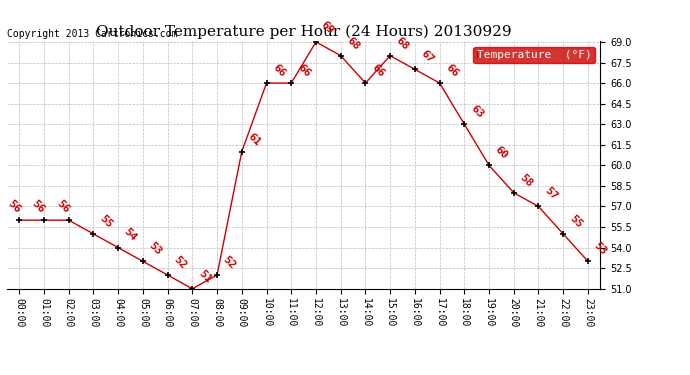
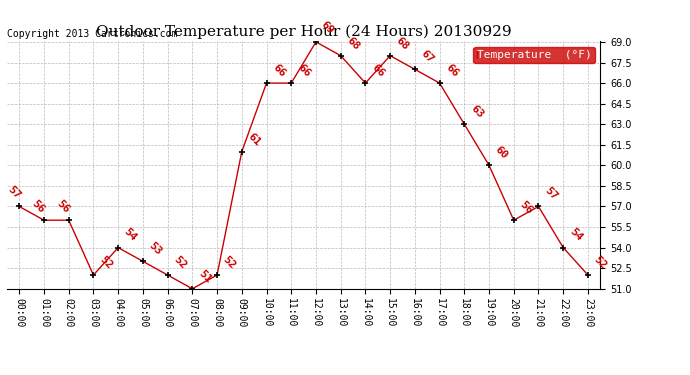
00:00: 56 -> 57
03:00: 55 -> 52
20:00: 58 -> 56
22:00: 55 -> 54
23:00: 53 -> 52
